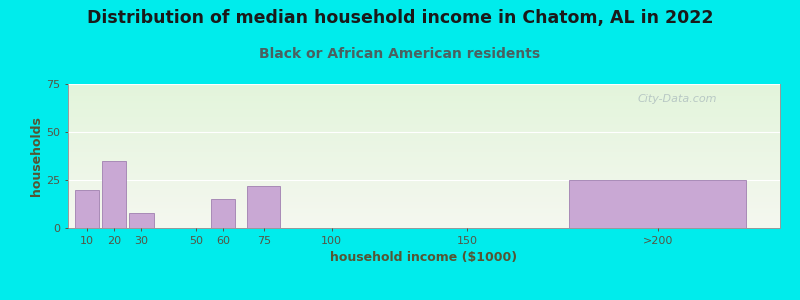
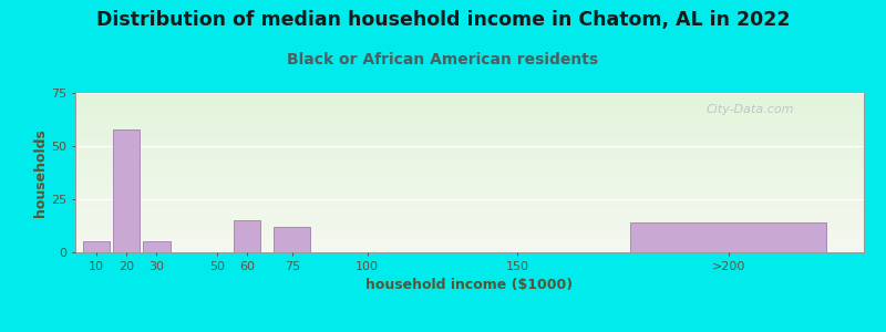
10: 20 -> 5
20: 35 -> 58
30: 8 -> 5
75: 22 -> 12
>200: 25 -> 14
